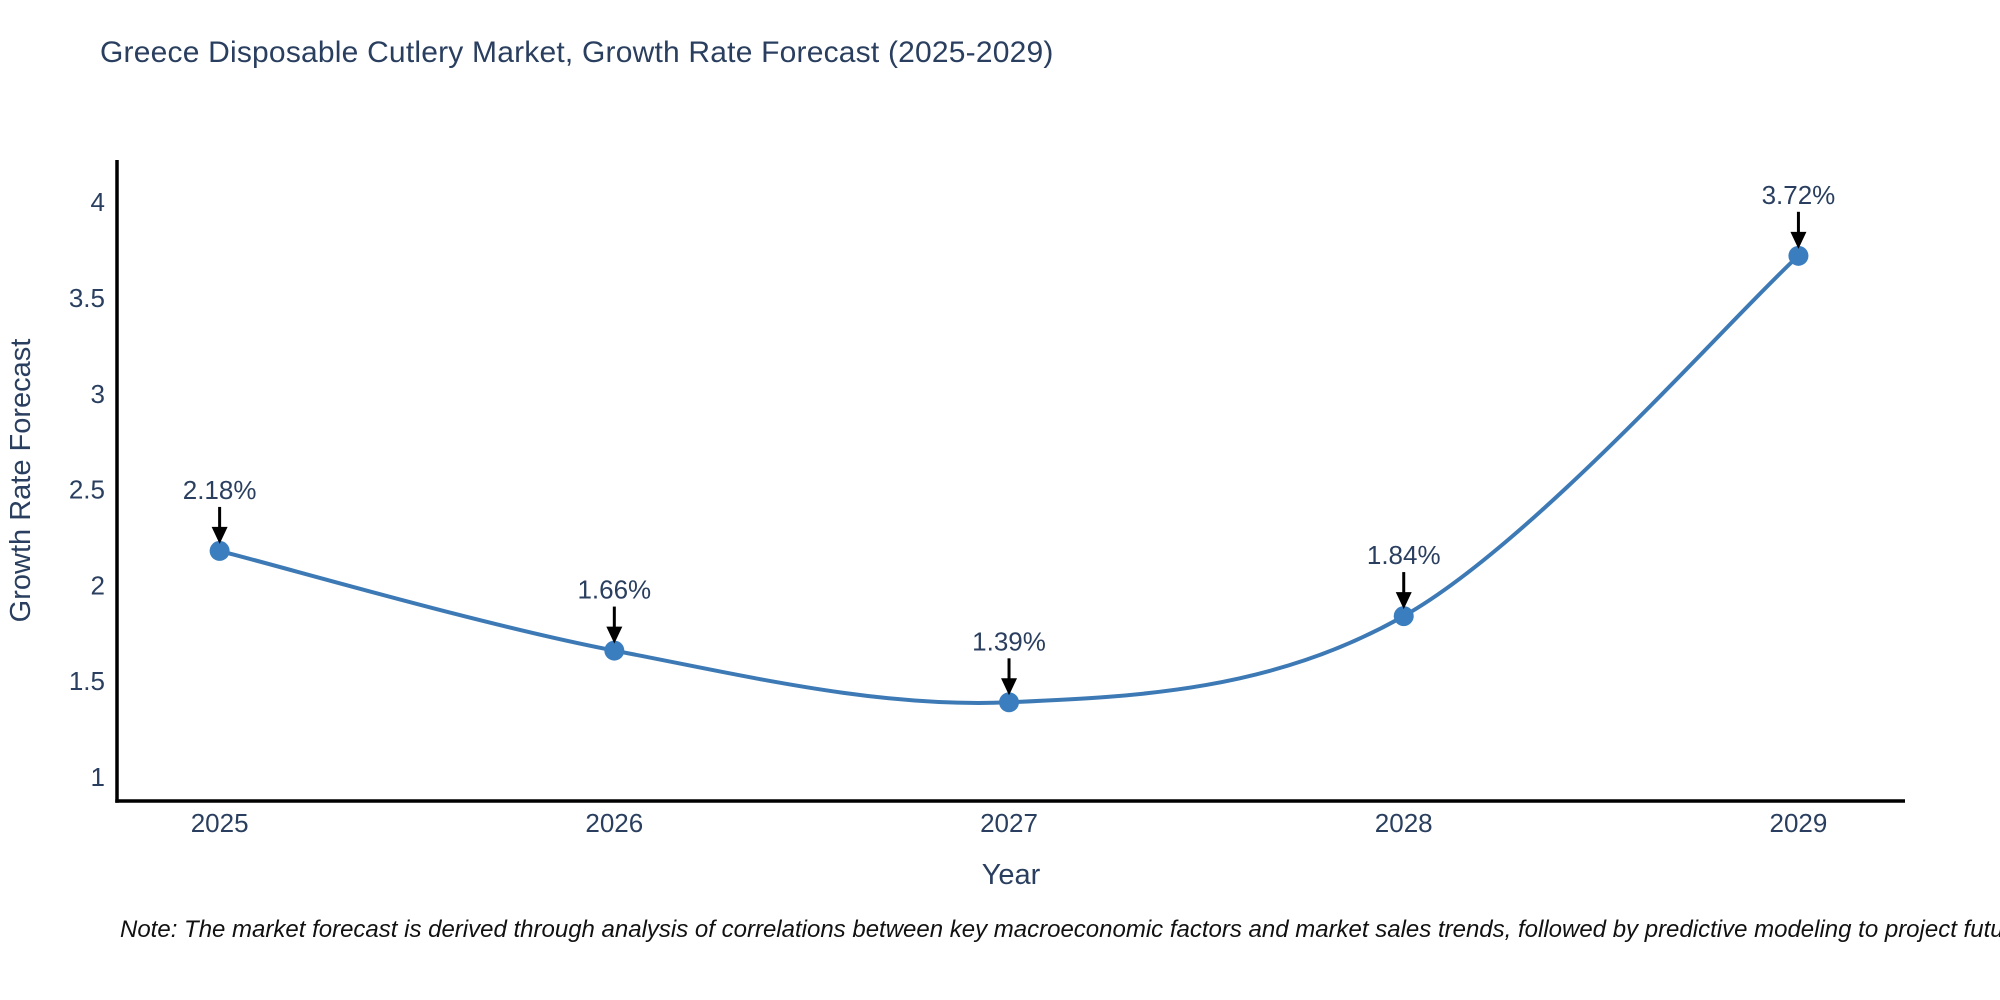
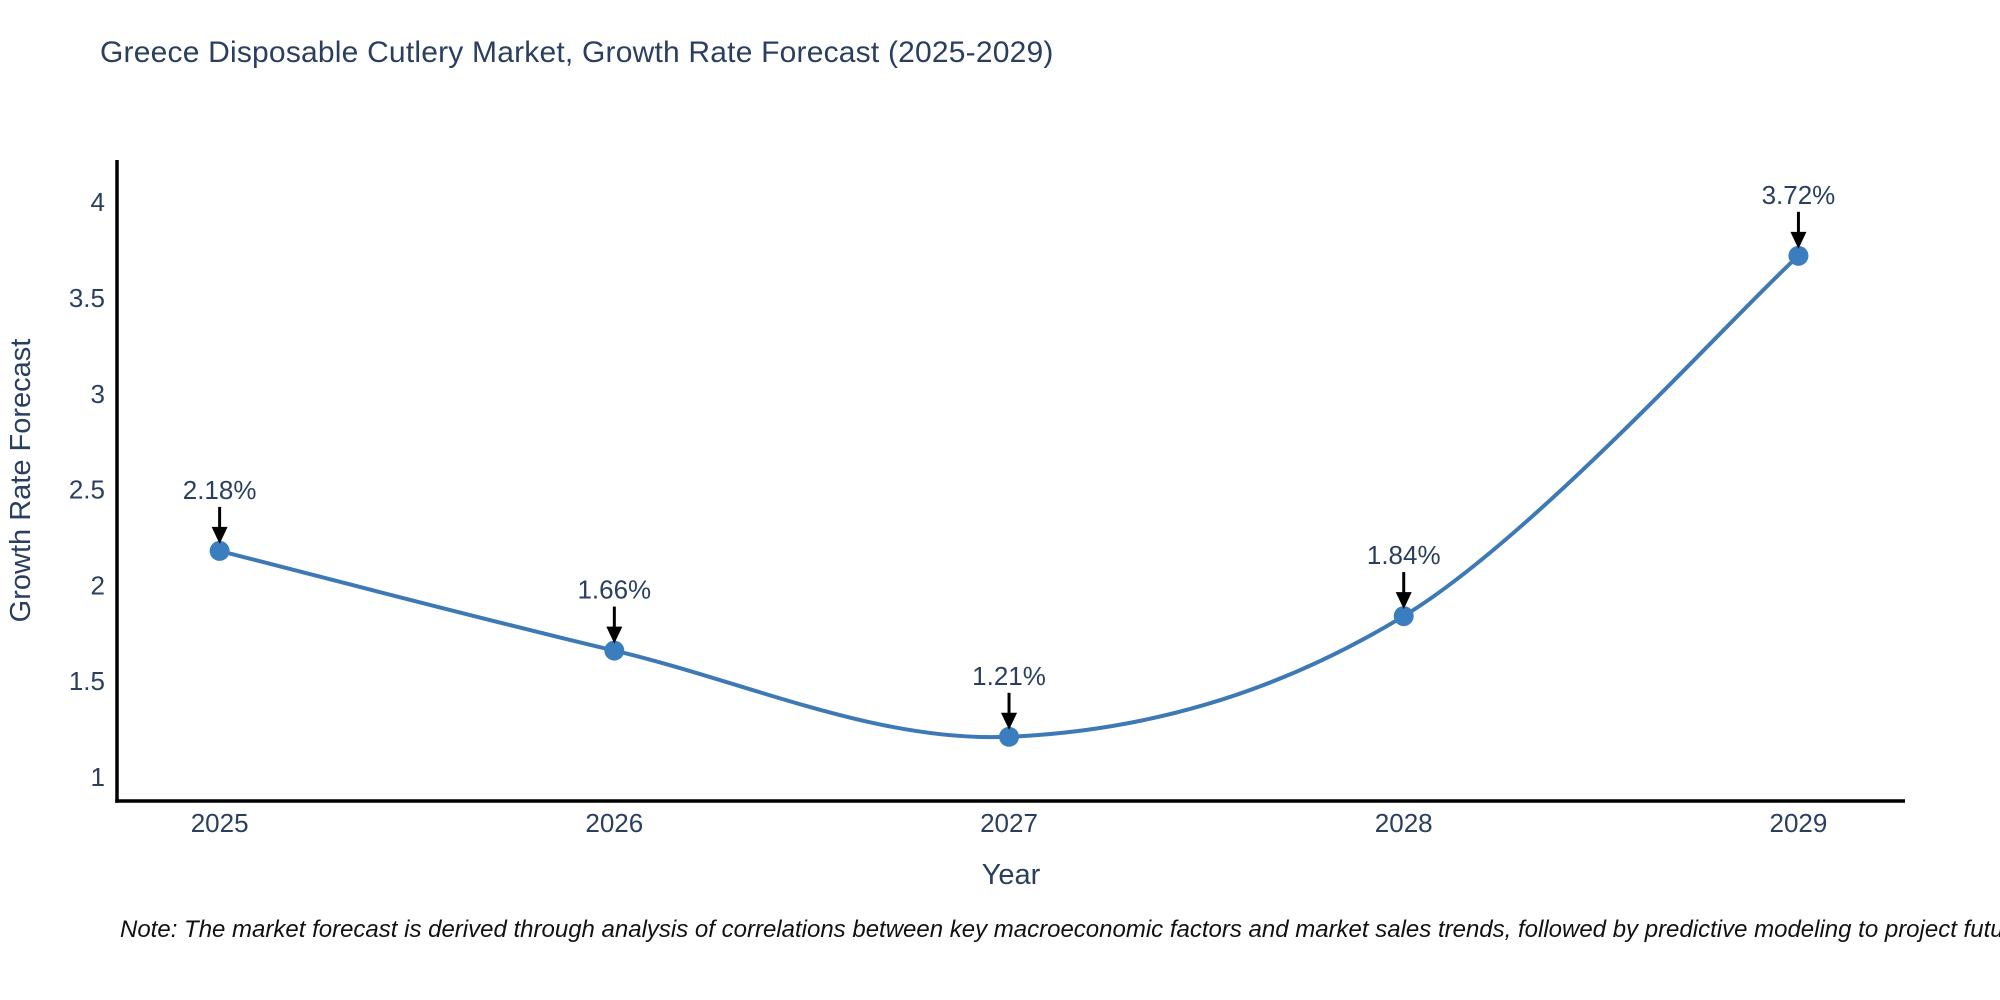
2027: 1.39% -> 1.21%
